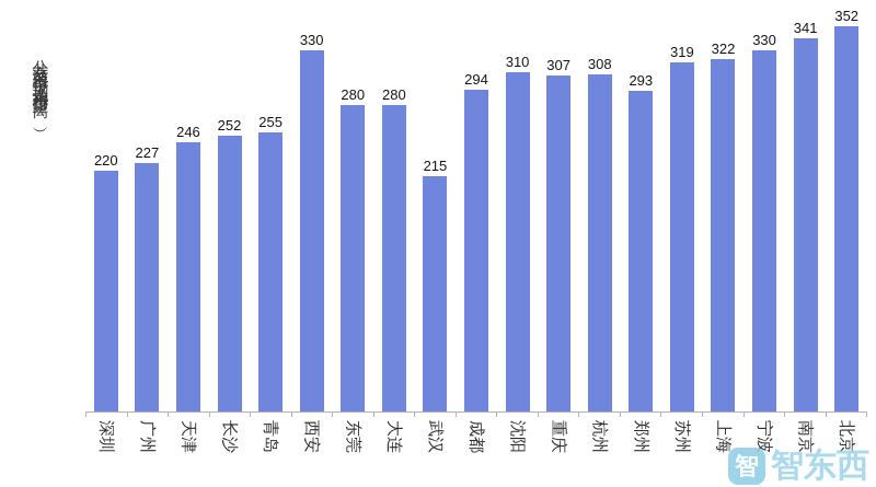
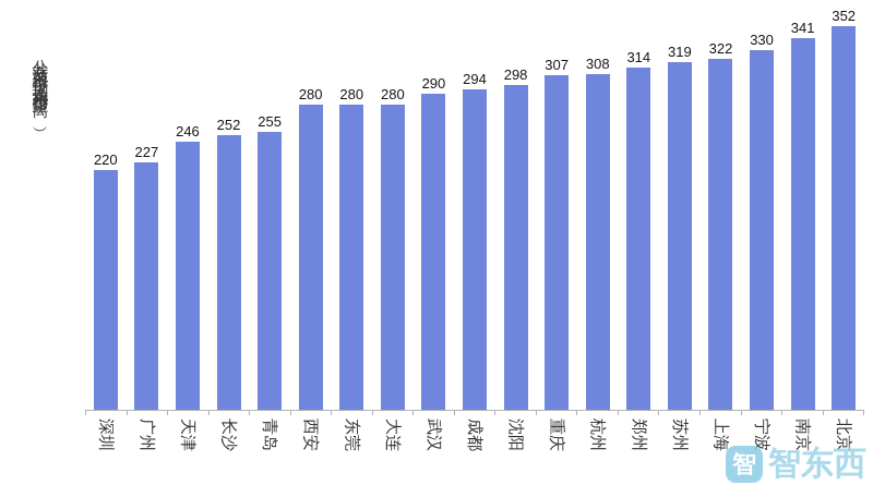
西安: 330 -> 280
武汉: 215 -> 290
沈阳: 310 -> 298
郑州: 293 -> 314
